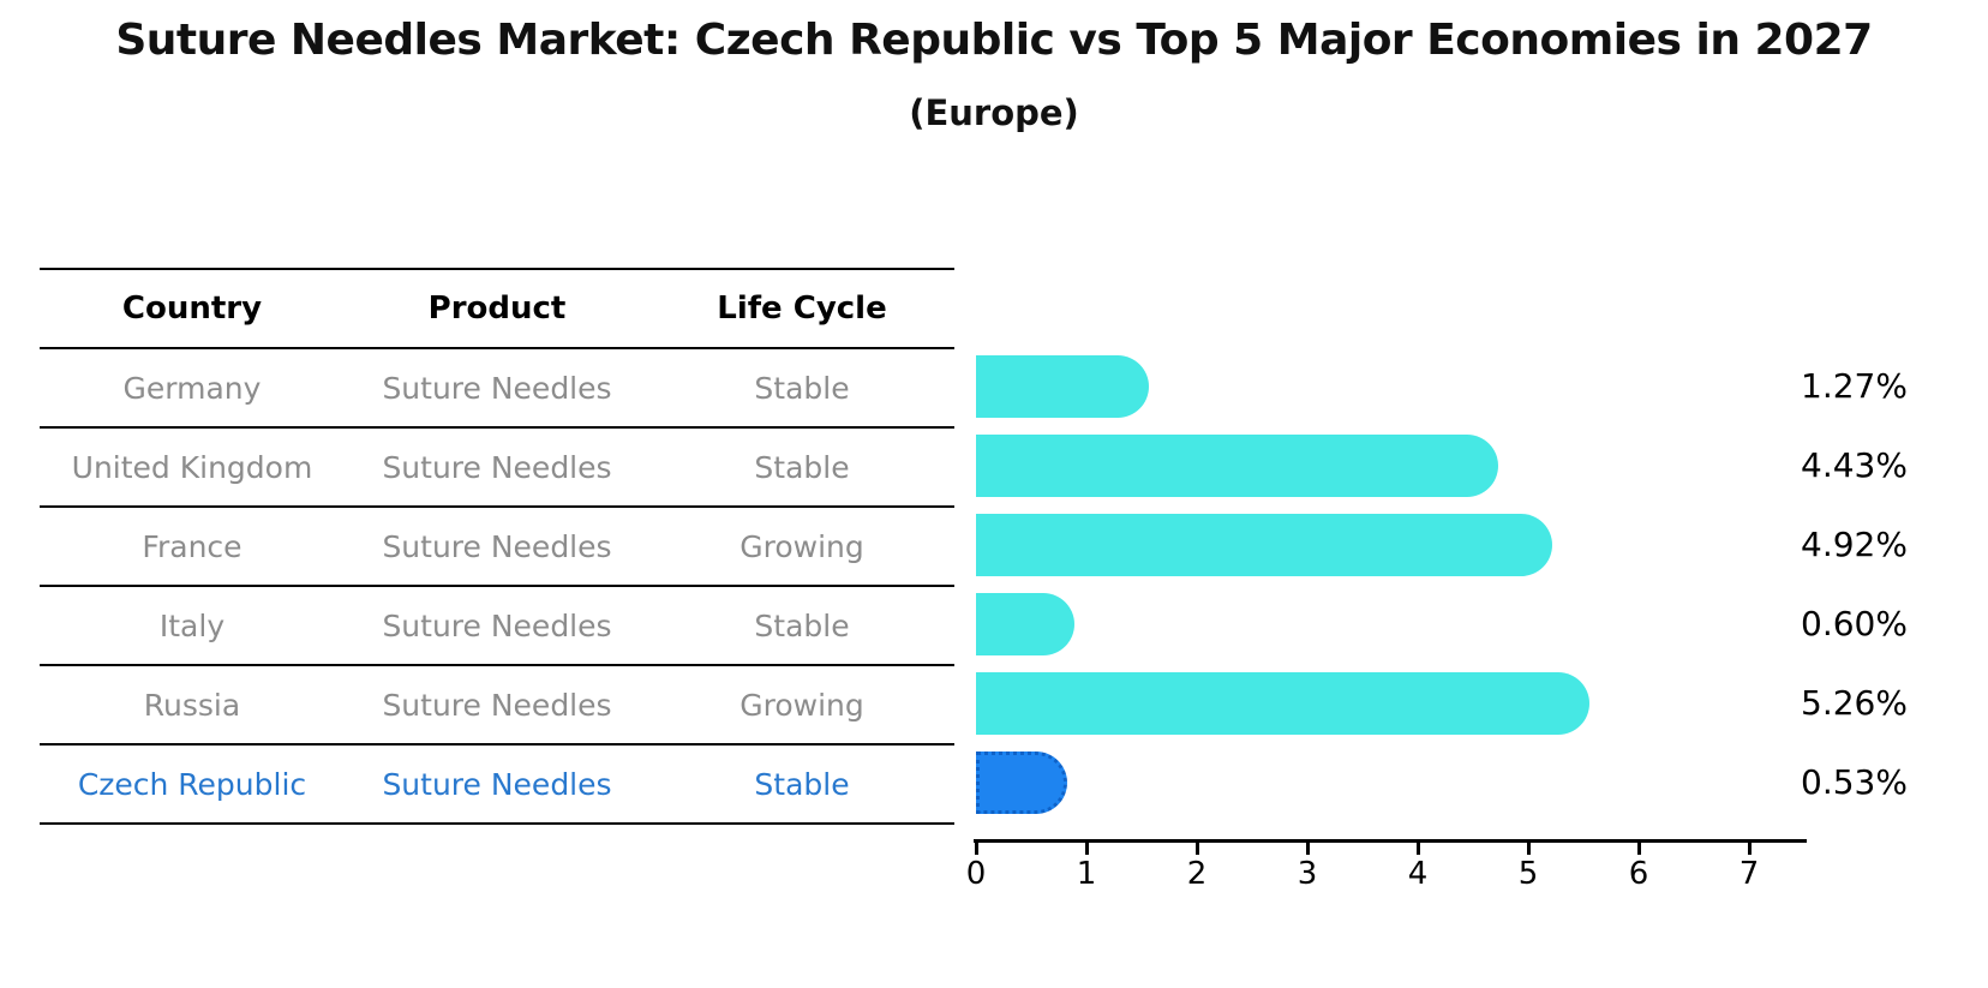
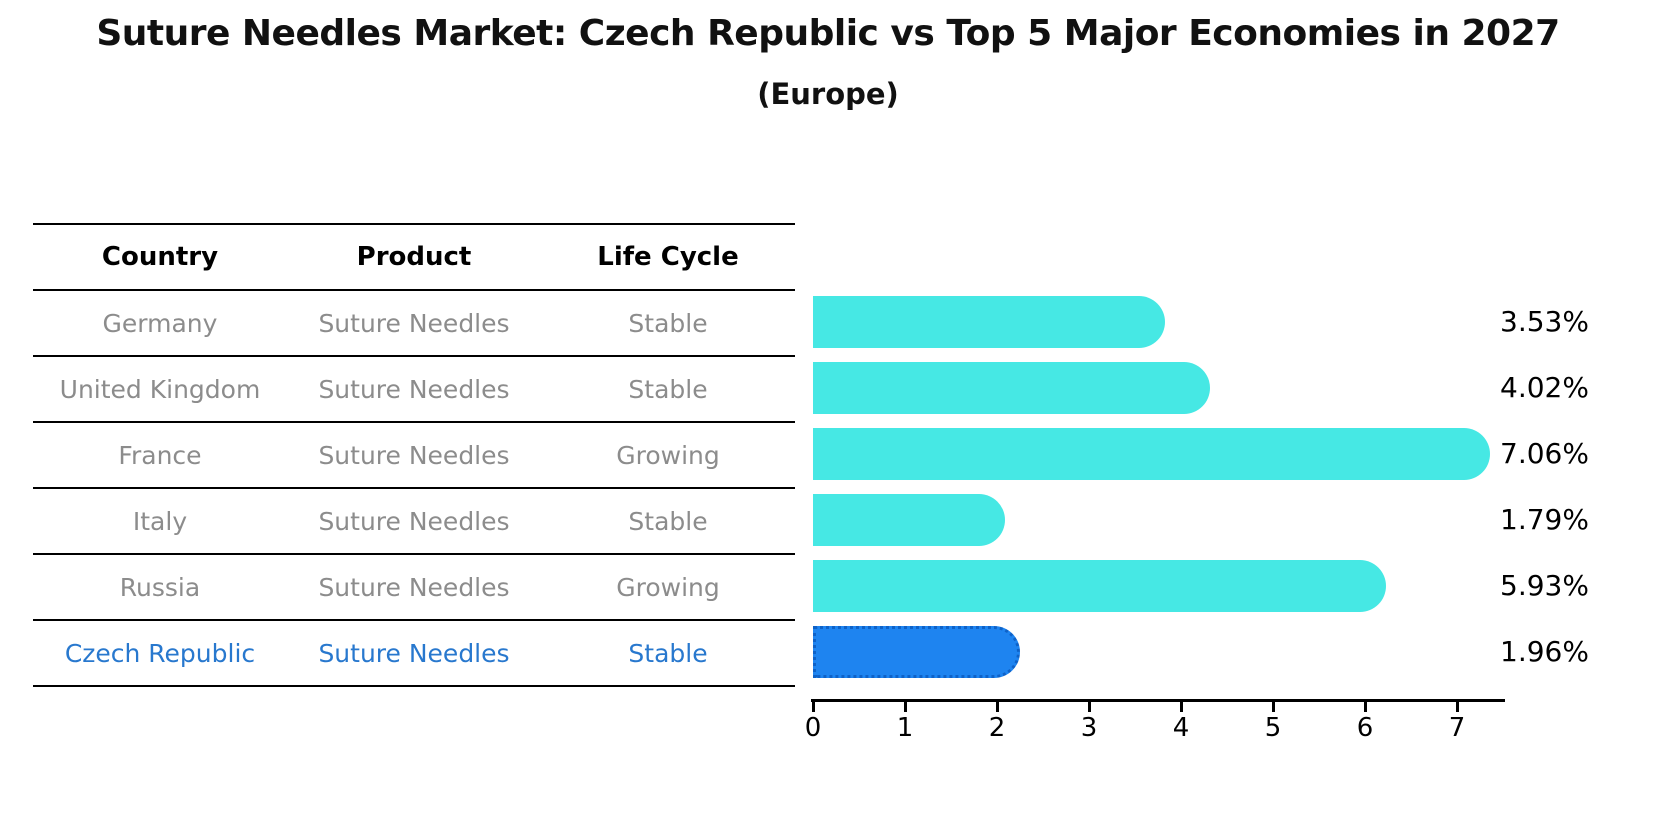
Germany: 1.27% -> 3.53%
United Kingdom: 4.43% -> 4.02%
France: 4.92% -> 7.06%
Italy: 0.60% -> 1.79%
Russia: 5.26% -> 5.93%
Czech Republic: 0.53% -> 1.96%
